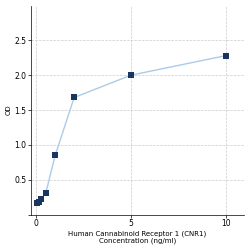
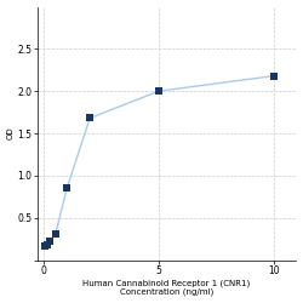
10: 2.28 -> 2.18
